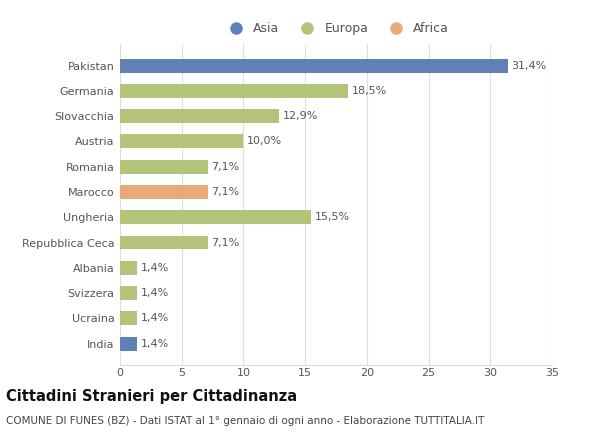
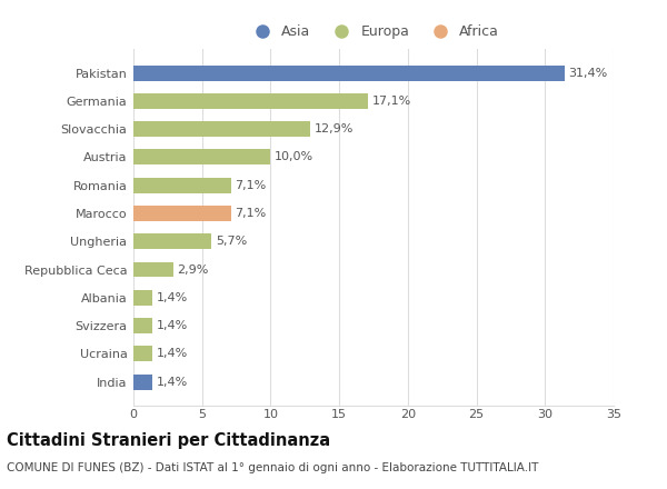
Germania: 18,5% -> 17,1%
Ungheria: 15,5% -> 5,7%
Repubblica Ceca: 7,1% -> 2,9%
